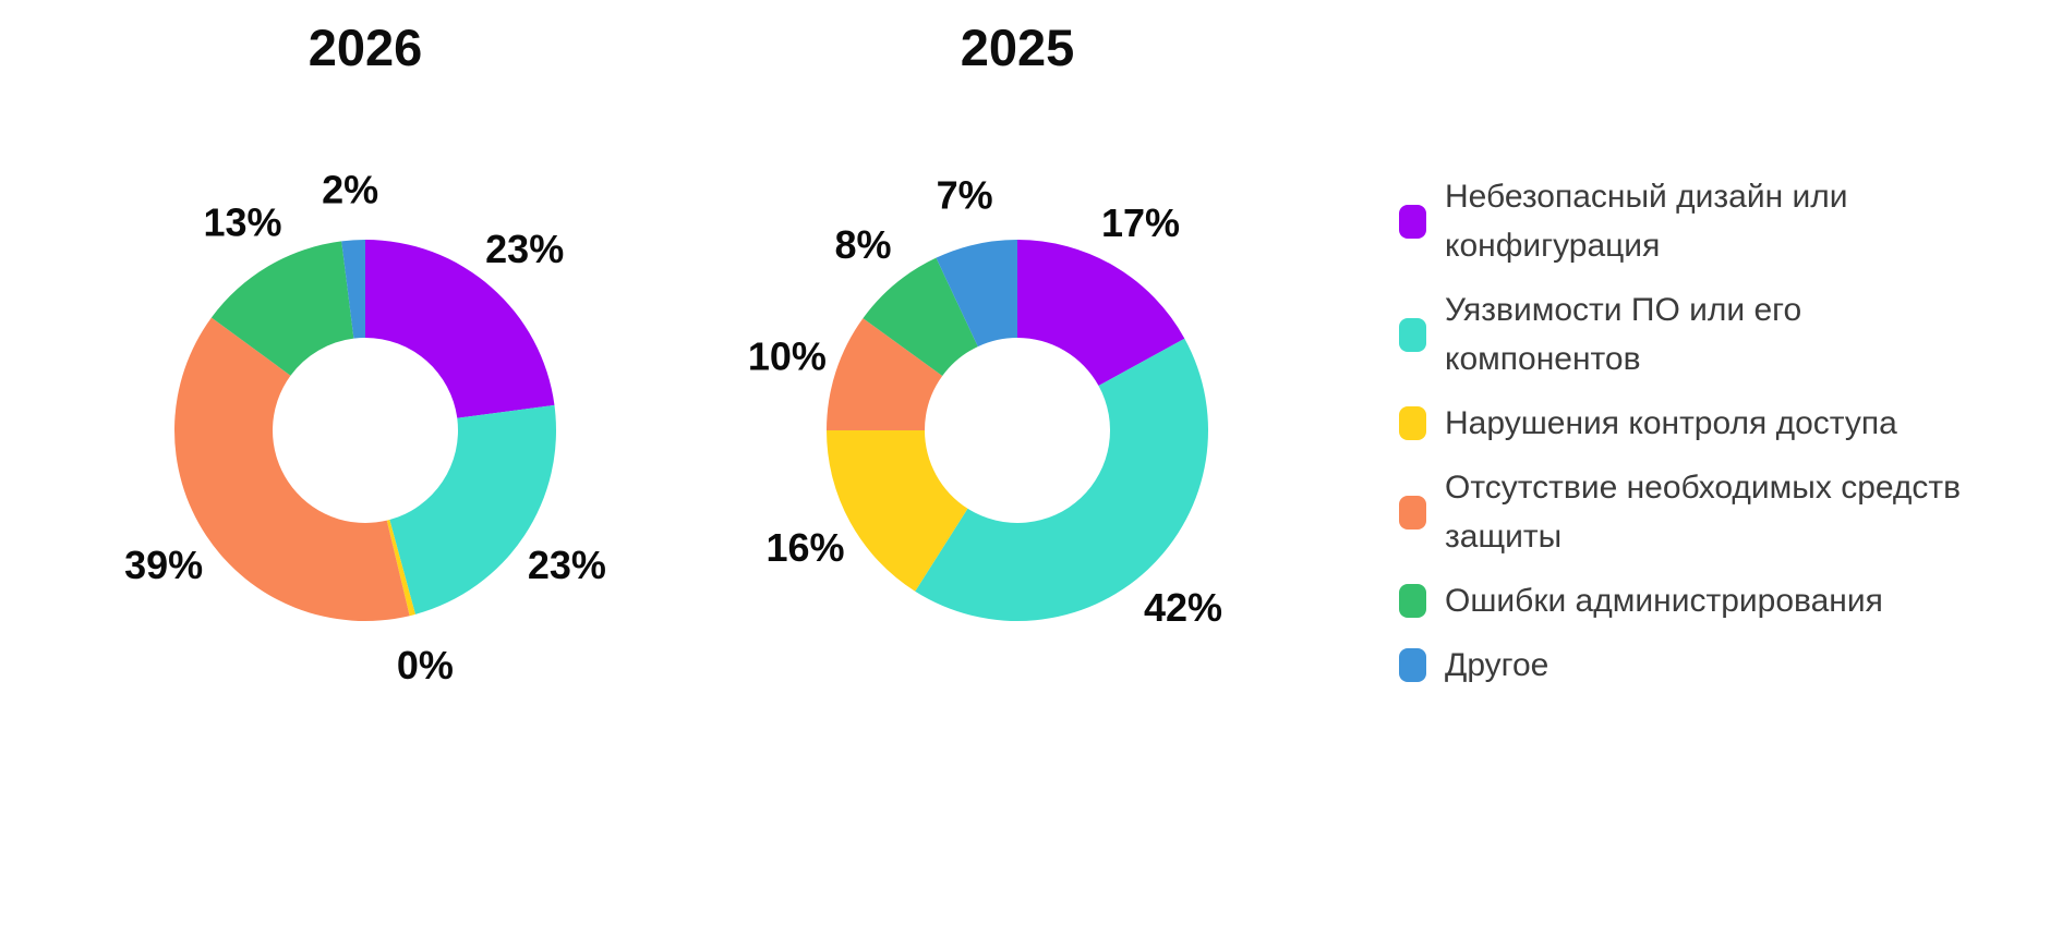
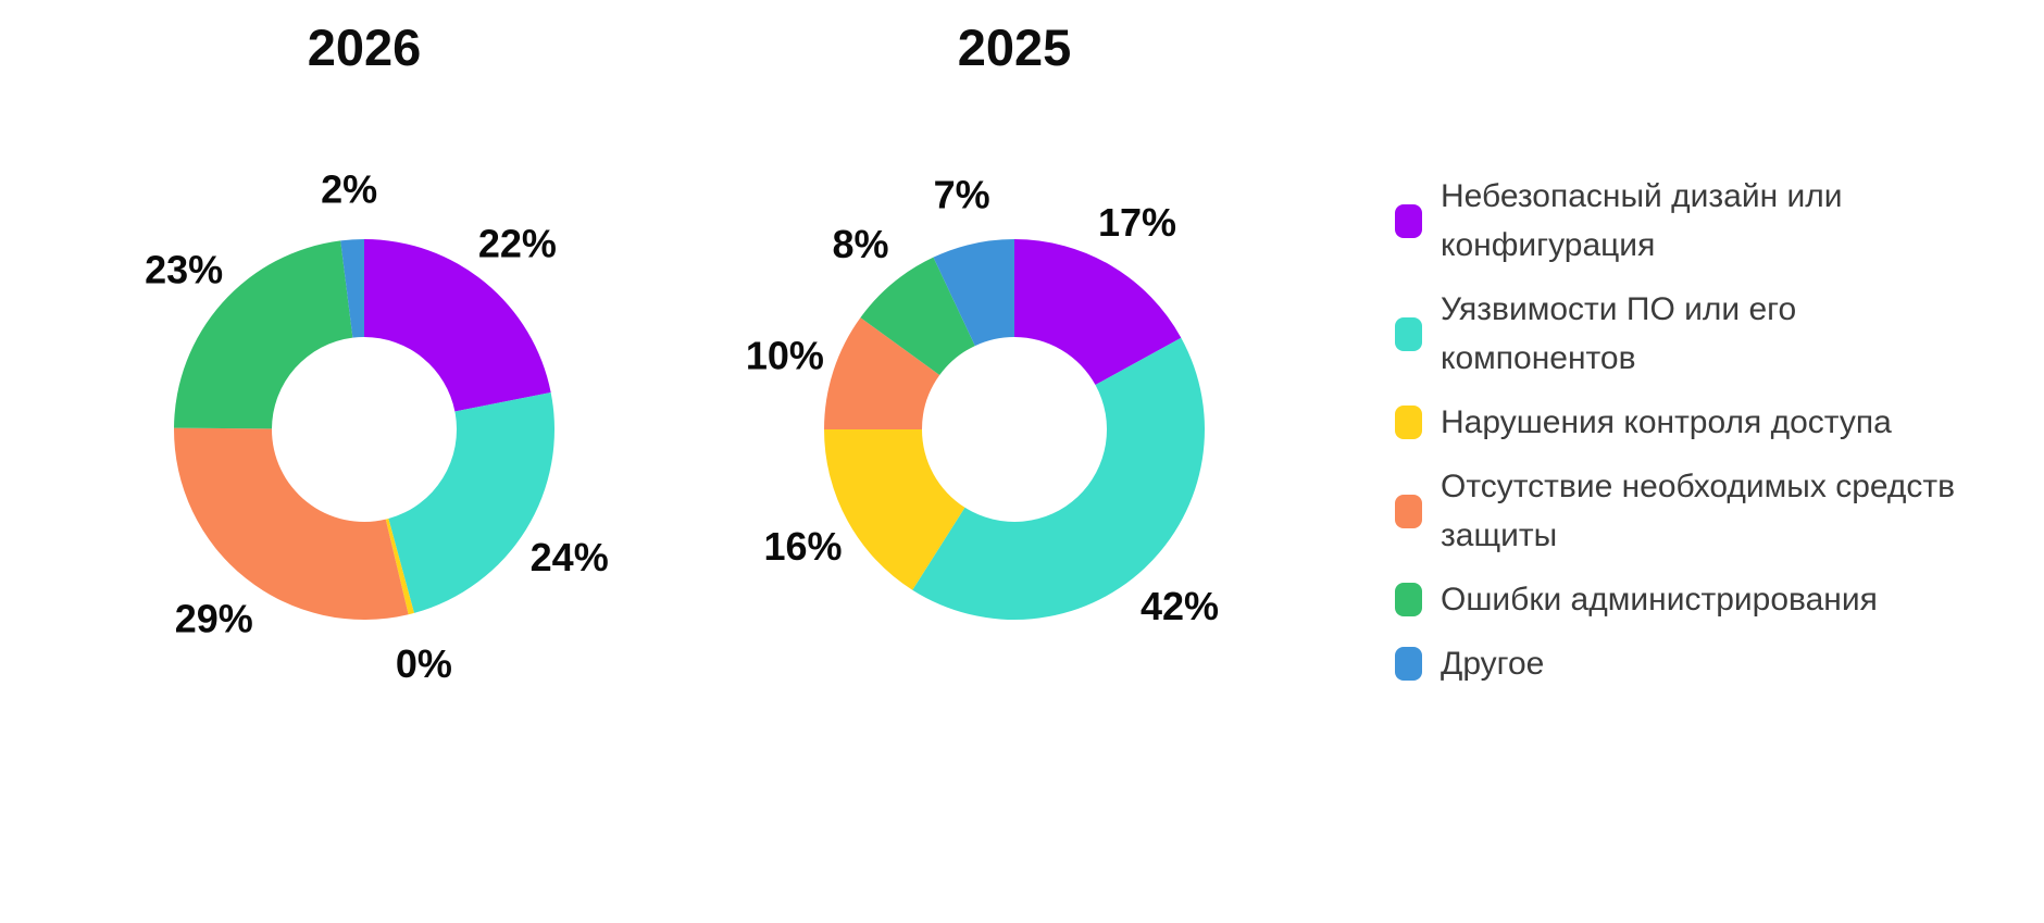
2026/Небезопасный дизайн или конфигурация: 23% -> 22%
2026/Уязвимости ПО или его компонентов: 23% -> 24%
2026/Отсутствие необходимых средств защиты: 39% -> 29%
2026/Ошибки администрирования: 13% -> 23%
